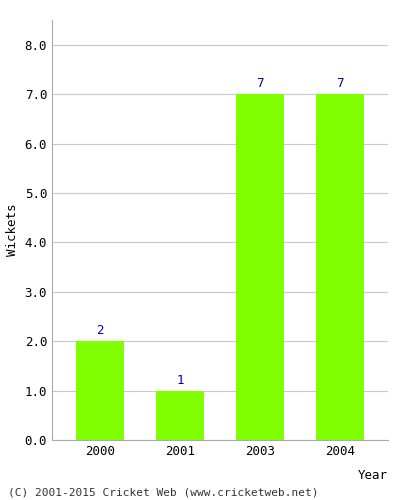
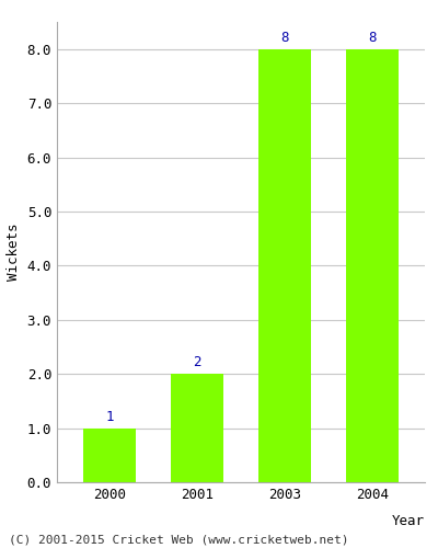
2000: 2 -> 1
2001: 1 -> 2
2003: 7 -> 8
2004: 7 -> 8
